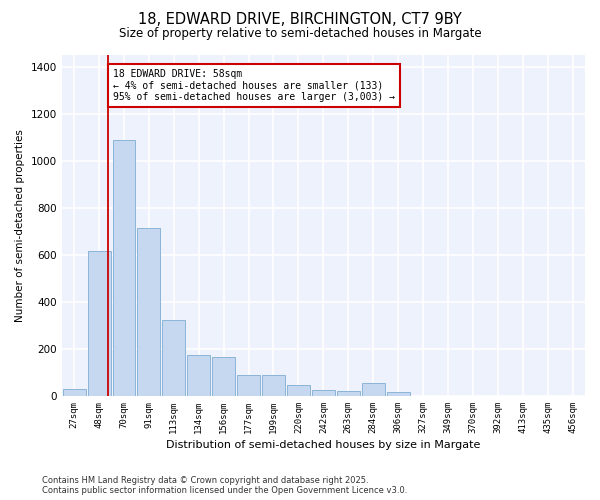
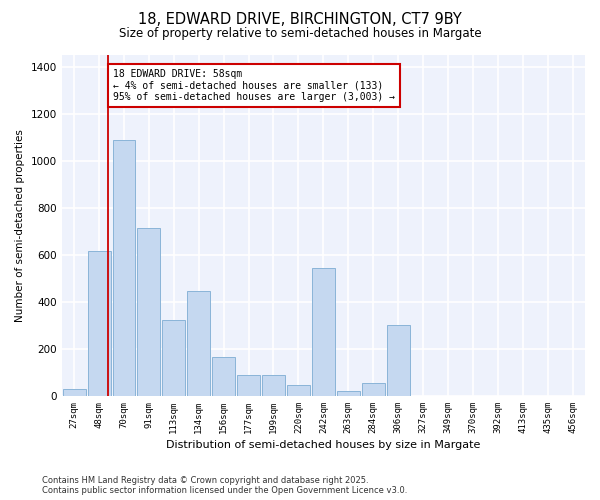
134sqm: 175 -> 445
242sqm: 25 -> 545
306sqm: 15 -> 300
